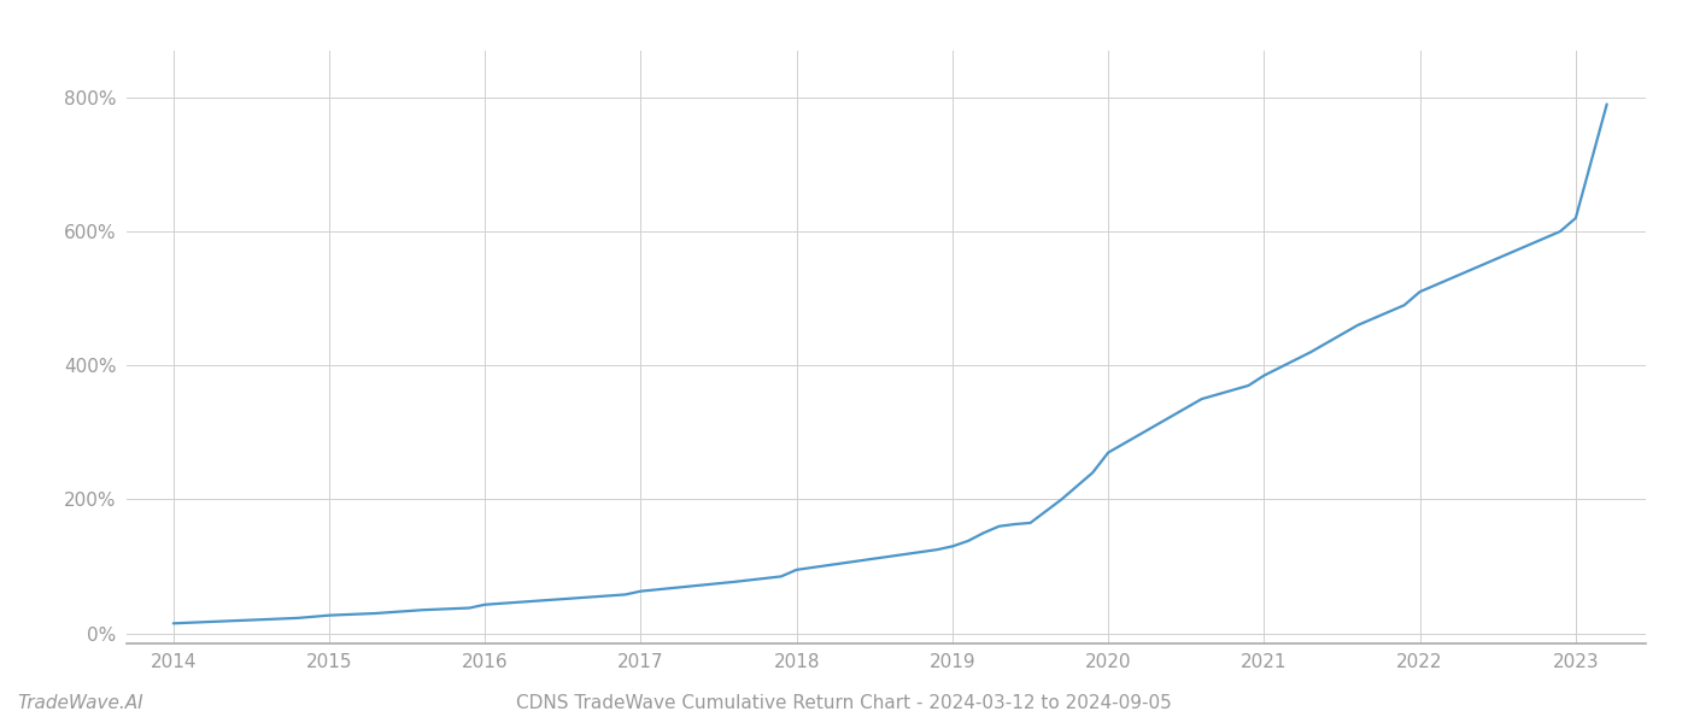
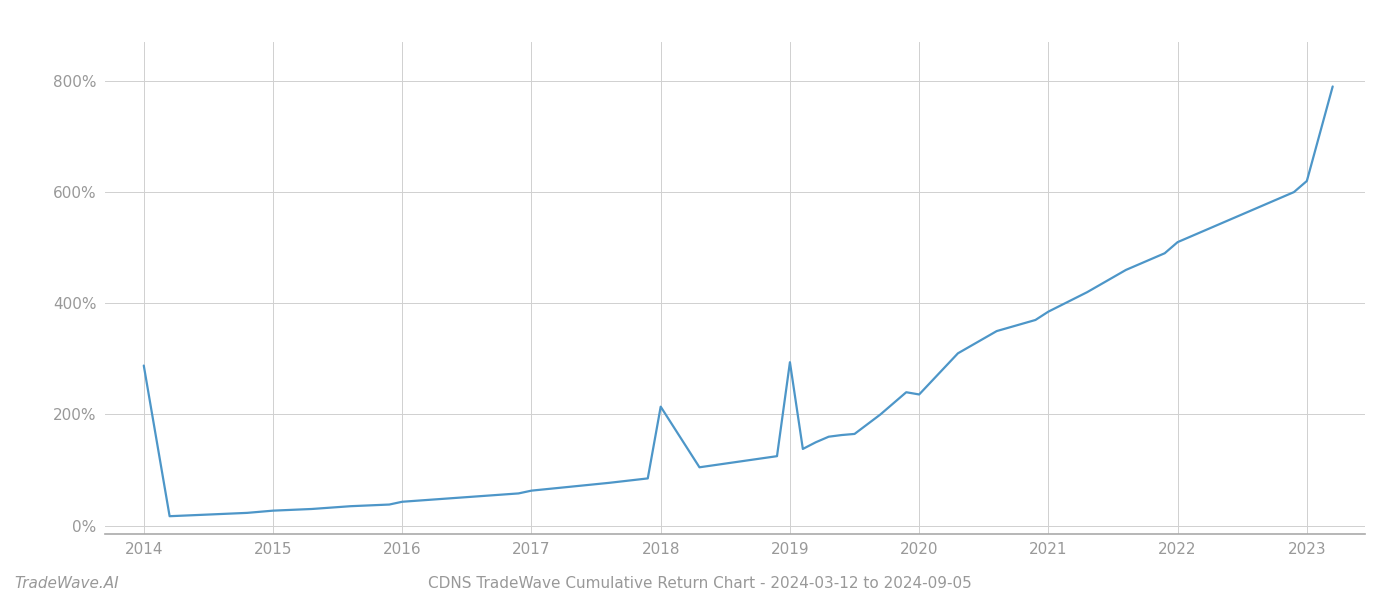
2014: 15% -> 288%
2018: 95% -> 214%
2019: 130% -> 294%
2020: 270% -> 236%
